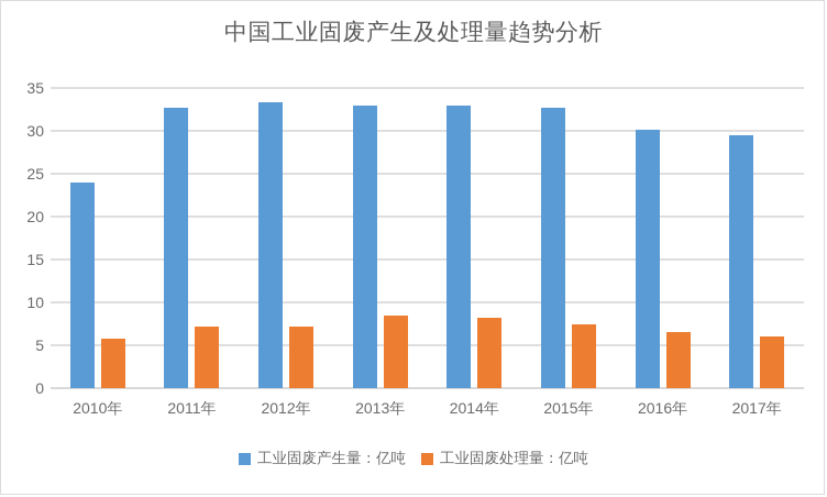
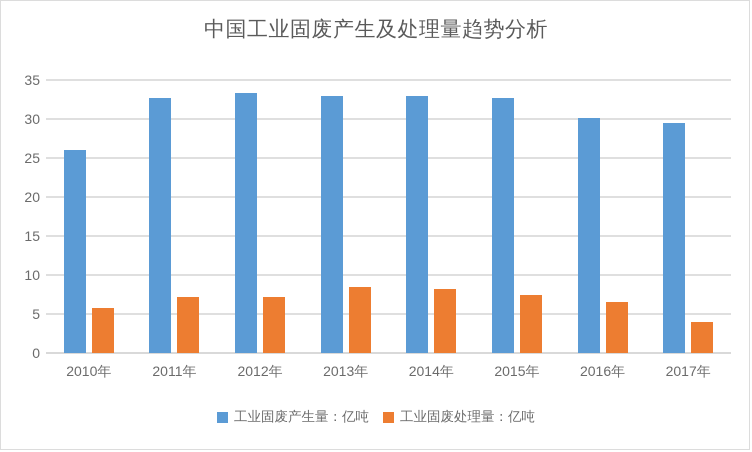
工业固废产生量：亿吨/2010年: 24 -> 26
工业固废处理量：亿吨/2017年: 6 -> 4
